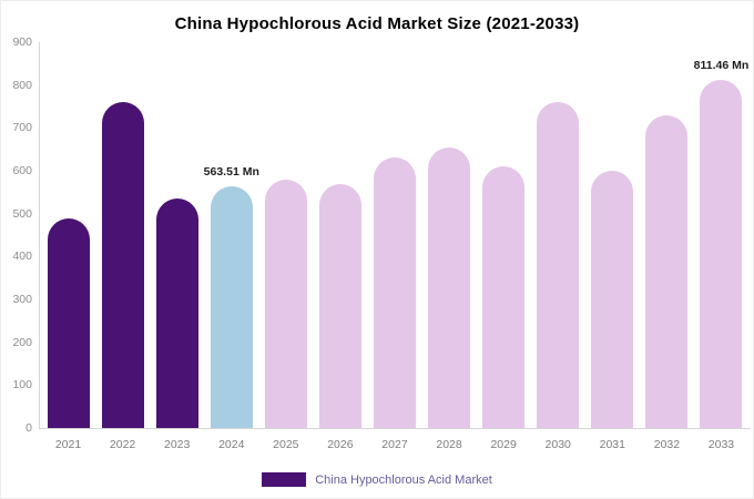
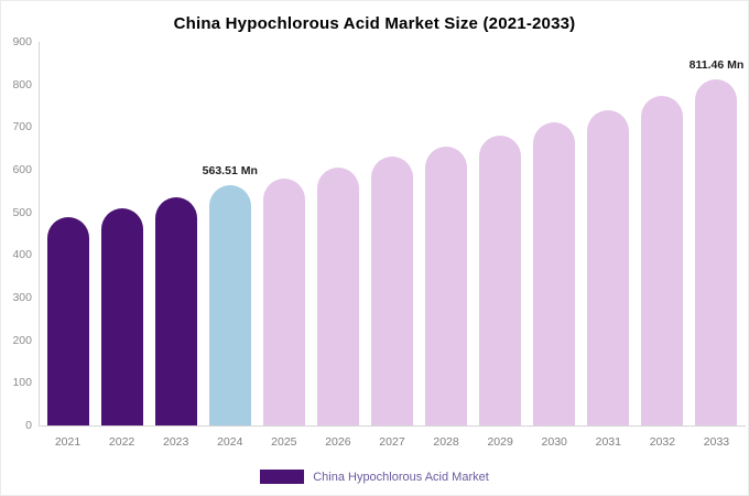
2022: 760 -> 510
2026: 570 -> 600
2029: 610 -> 680
2030: 760 -> 710
2031: 600 -> 740
2032: 730 -> 770
